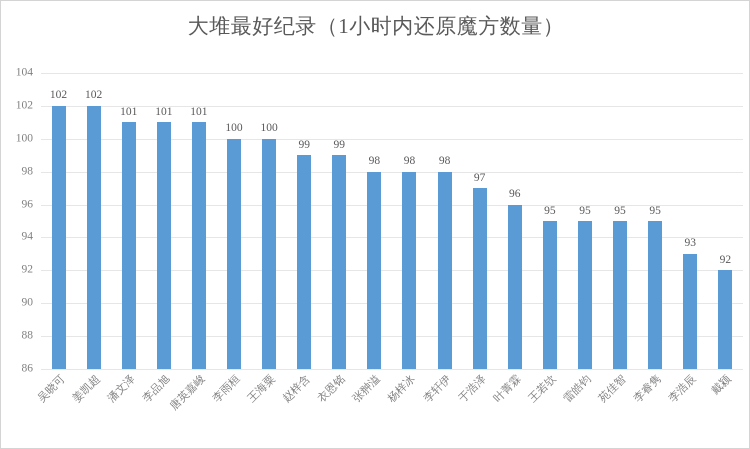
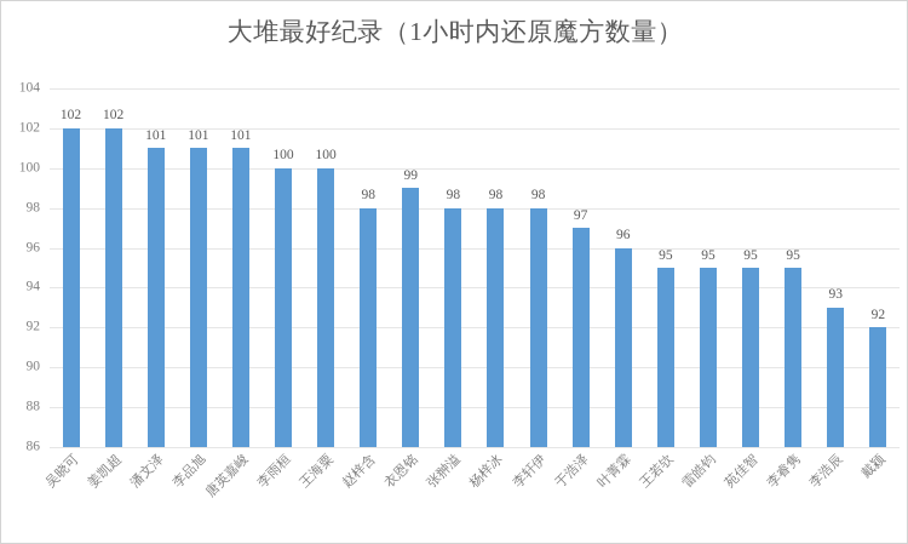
赵梓含: 99 -> 98
